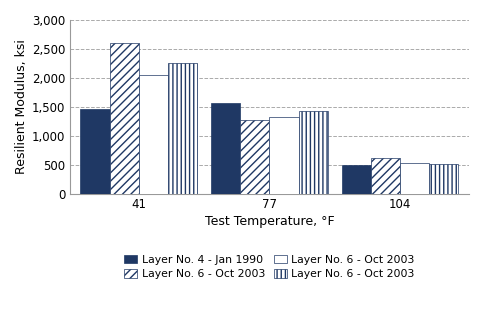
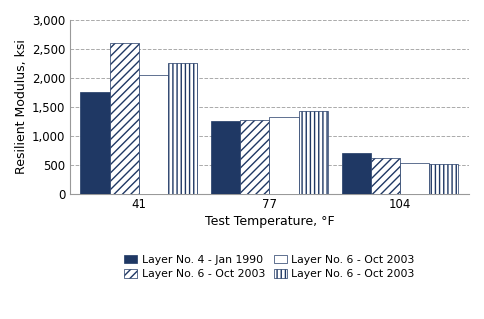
Layer No. 4 - Jan 1990/41: 1,460 -> 1,750
Layer No. 4 - Jan 1990/77: 1,560 -> 1,250
Layer No. 4 - Jan 1990/104: 500 -> 700
